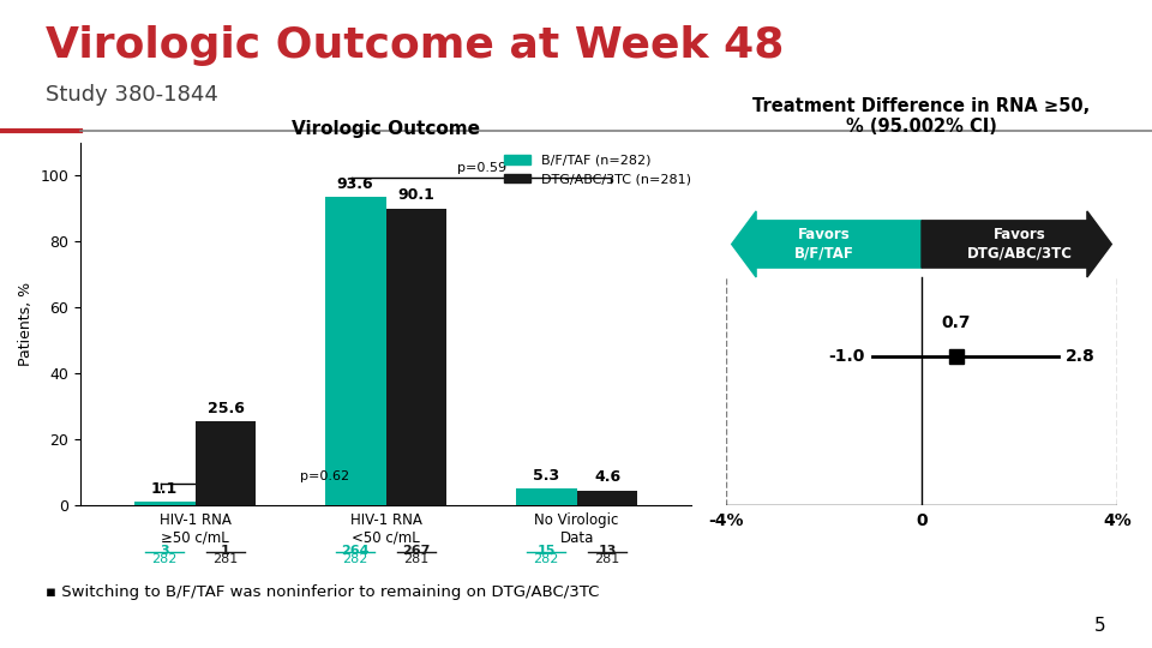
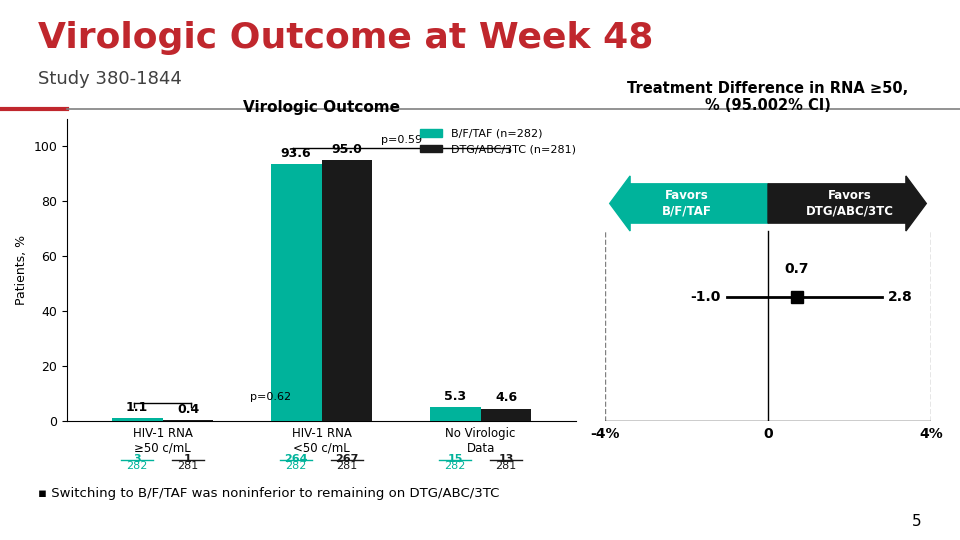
DTG/ABC/3TC (n=281)/HIV-1 RNA ≥50 c/mL: 25.6 -> 0.4
DTG/ABC/3TC (n=281)/HIV-1 RNA <50 c/mL: 90.1 -> 95.0
